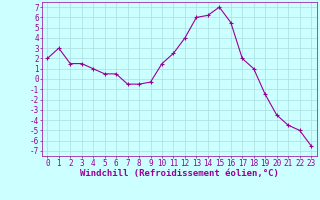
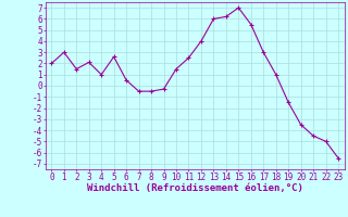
3: 1.5 -> 2.1
5: 0.5 -> 2.6
17: 2.0 -> 3.0
